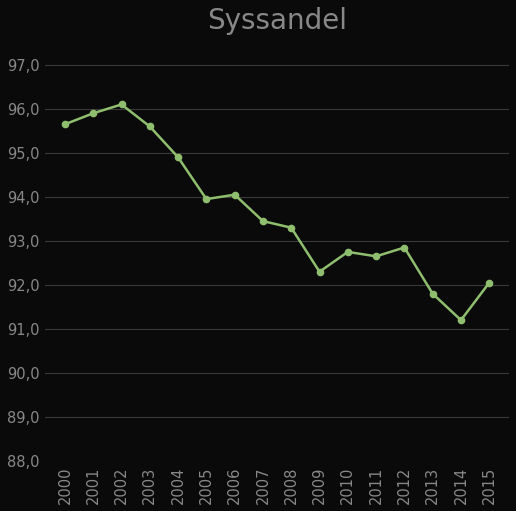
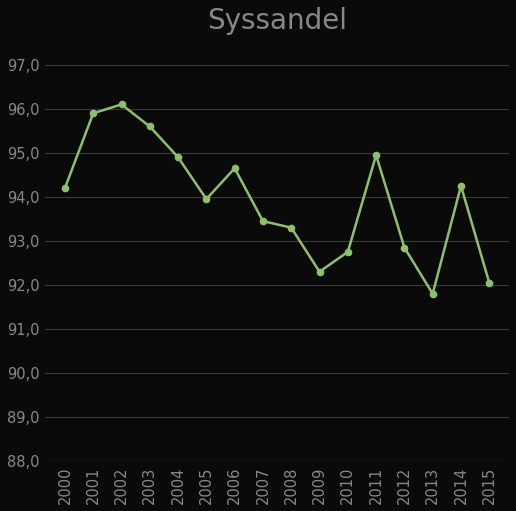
2000: 95,65 -> 94,20
2006: 94,05 -> 94,65
2011: 92,65 -> 94,95
2014: 91,20 -> 94,25
